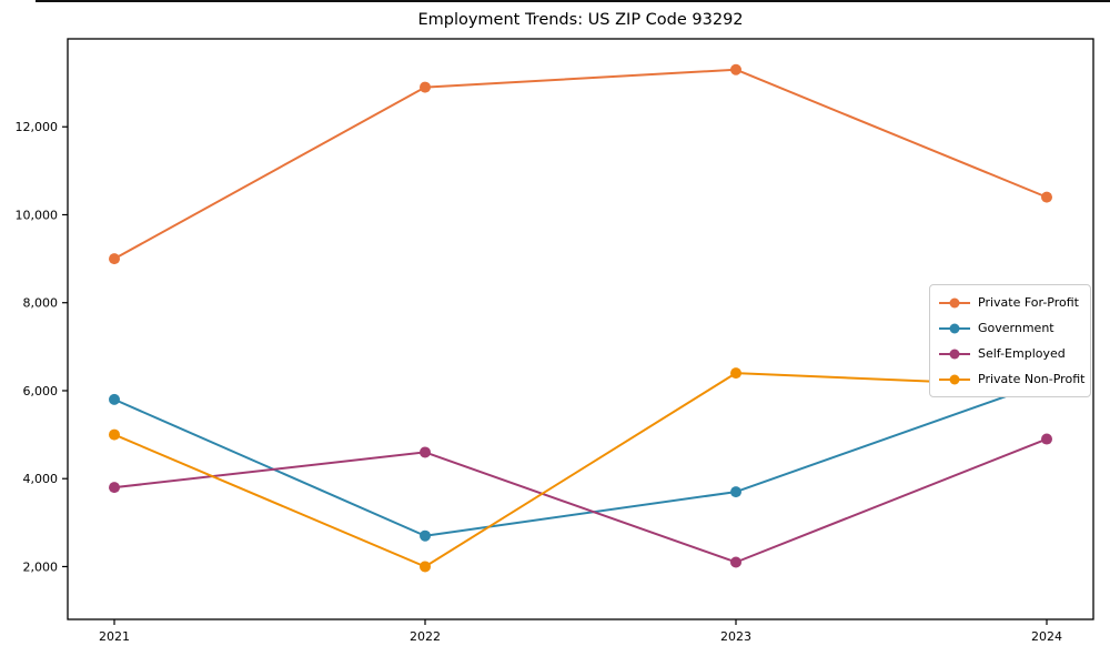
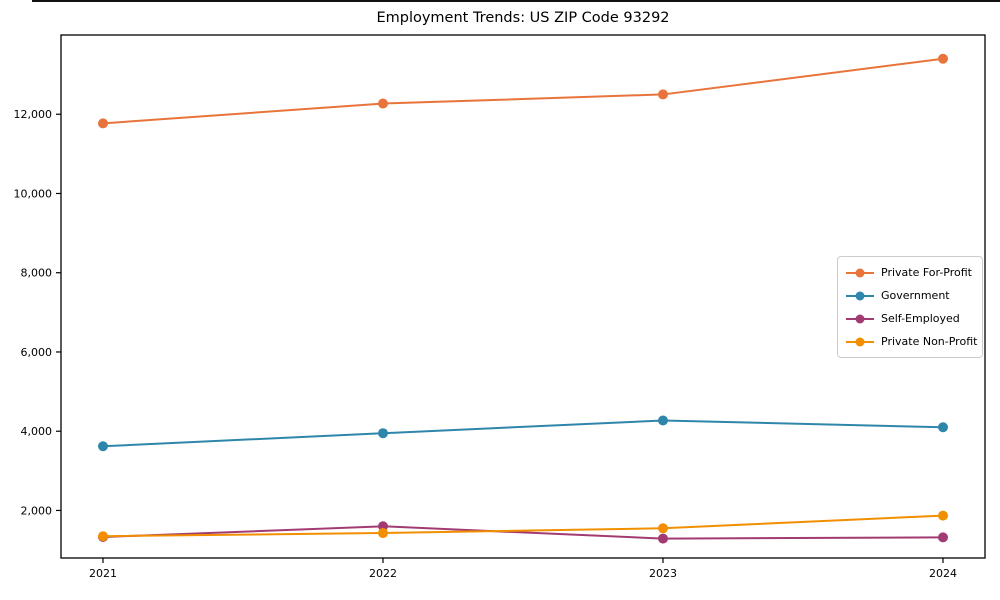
Private For-Profit/2021: 9000 -> 11800
Government/2021: 5800 -> 3600
Self-Employed/2021: 3800 -> 1300
Private Non-Profit/2021: 5000 -> 1400
Private For-Profit/2022: 12900 -> 12300
Government/2022: 2700 -> 4000
Self-Employed/2022: 4600 -> 1600
Private Non-Profit/2022: 2000 -> 1400
Private For-Profit/2023: 13300 -> 12500
Government/2023: 3700 -> 4300
Self-Employed/2023: 2100 -> 1300
Private Non-Profit/2023: 6400 -> 1600
Private For-Profit/2024: 10400 -> 13400
Government/2024: 6200 -> 4100
Self-Employed/2024: 4900 -> 1300
Private Non-Profit/2024: 6100 -> 1900
